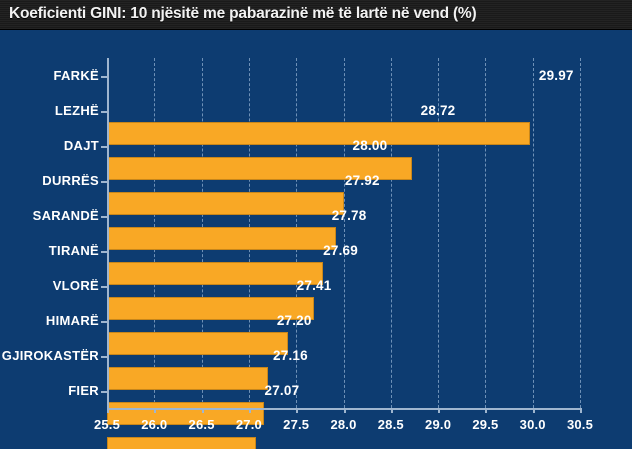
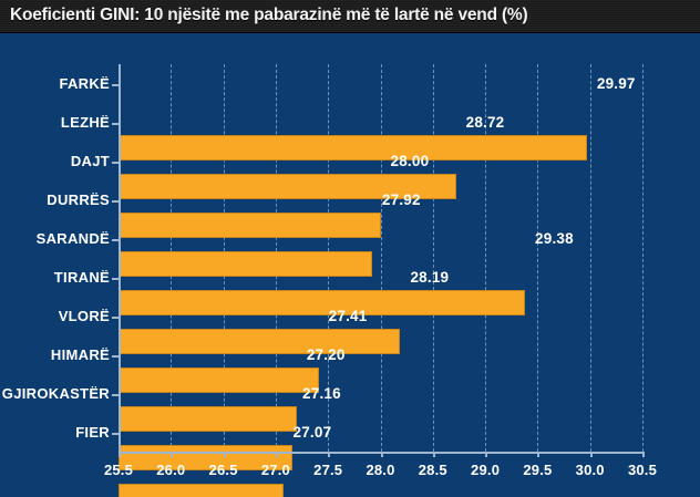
SARANDË: 27.78 -> 29.38
TIRANË: 27.69 -> 28.19
